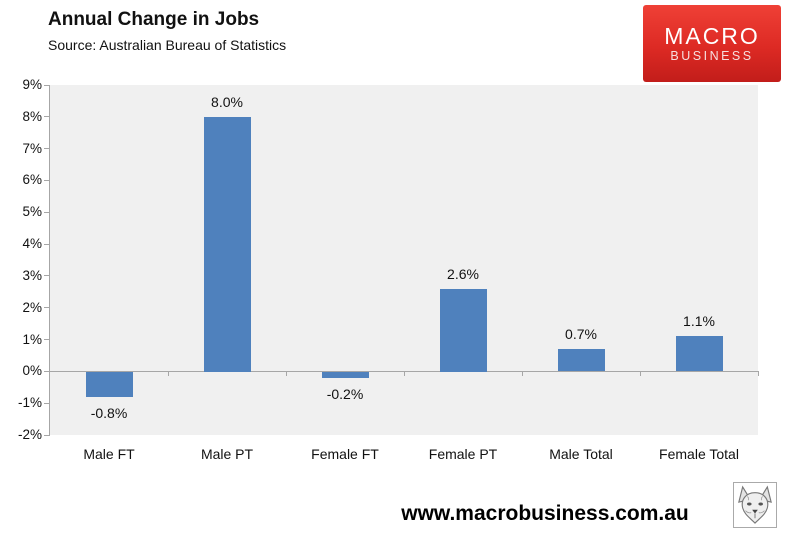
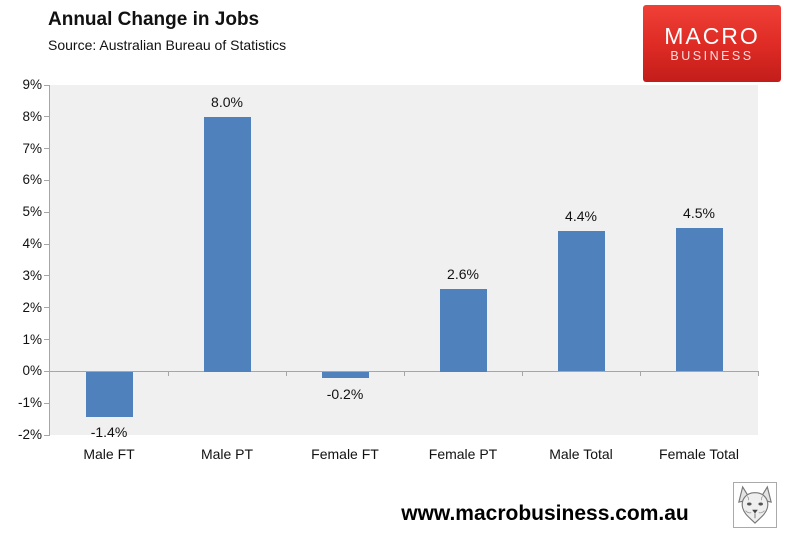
Male FT: -0.8% -> -1.4%
Male Total: 0.7% -> 4.4%
Female Total: 1.1% -> 4.5%
